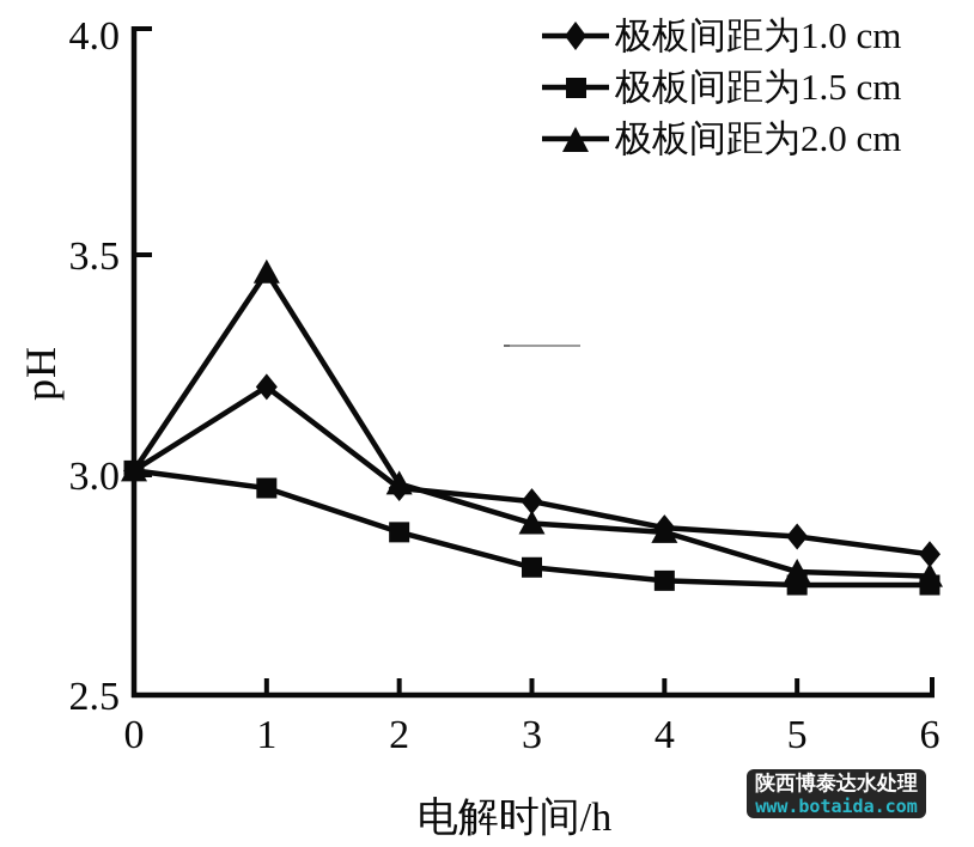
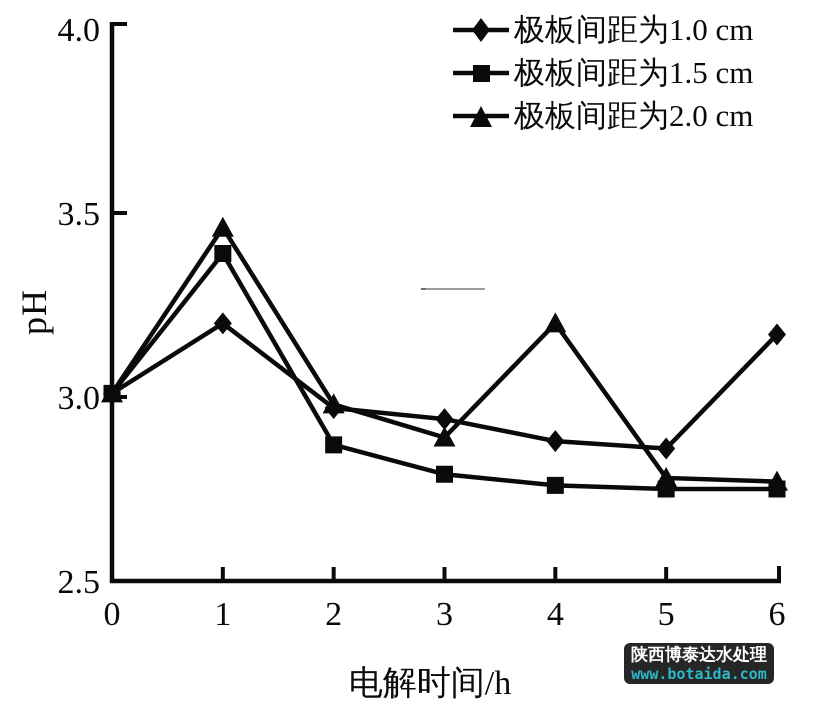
极板间距为1.5 cm/1: 2.97 -> 3.39
极板间距为2.0 cm/4: 2.87 -> 3.20
极板间距为1.0 cm/6: 2.82 -> 3.17
